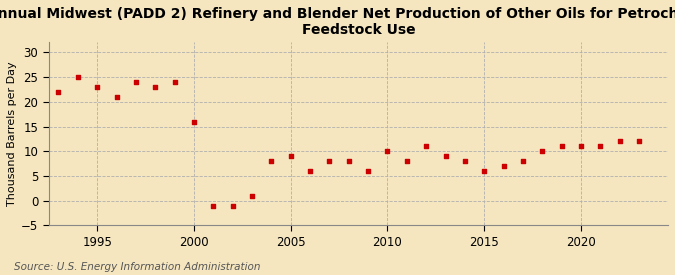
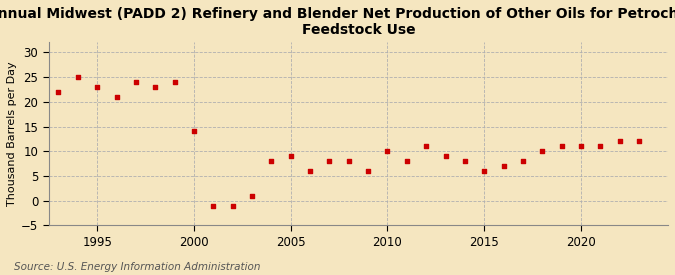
2000: 16 -> 14
